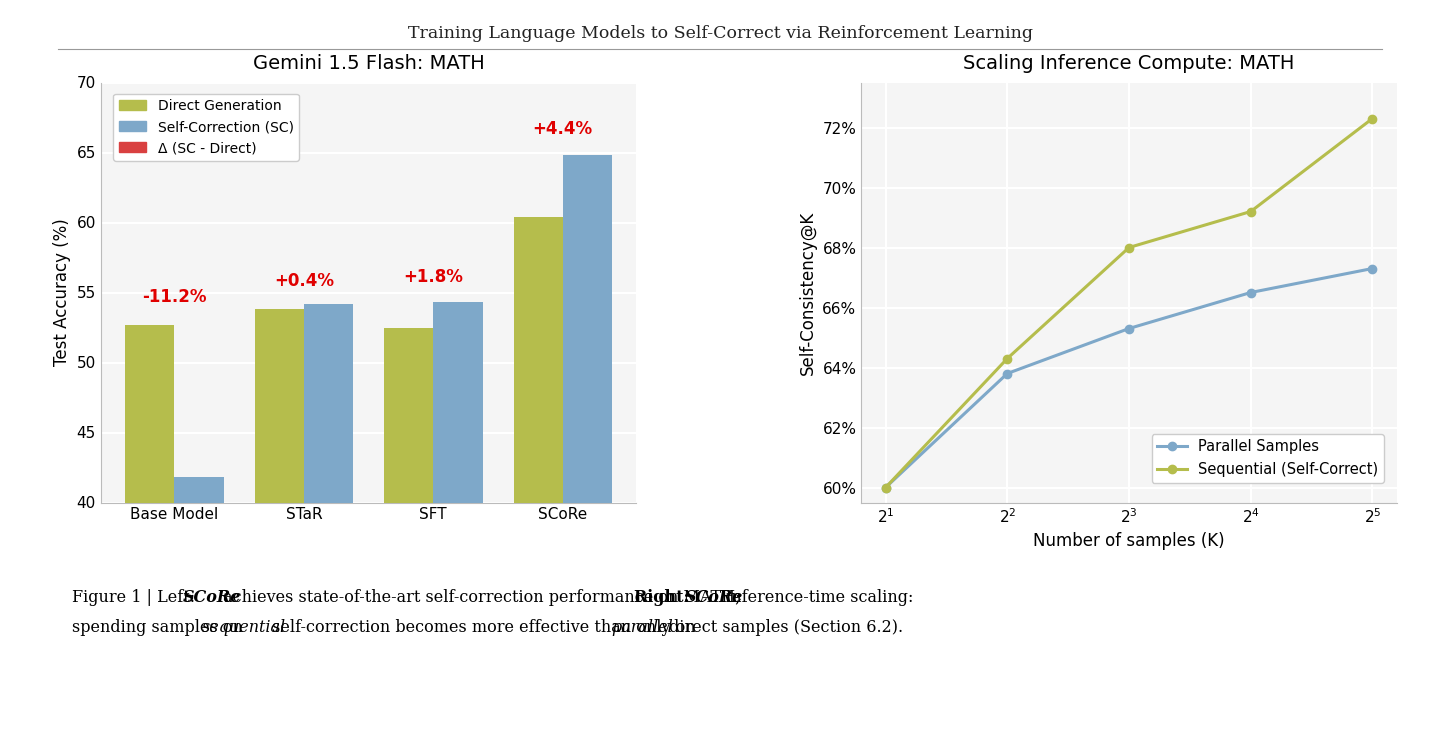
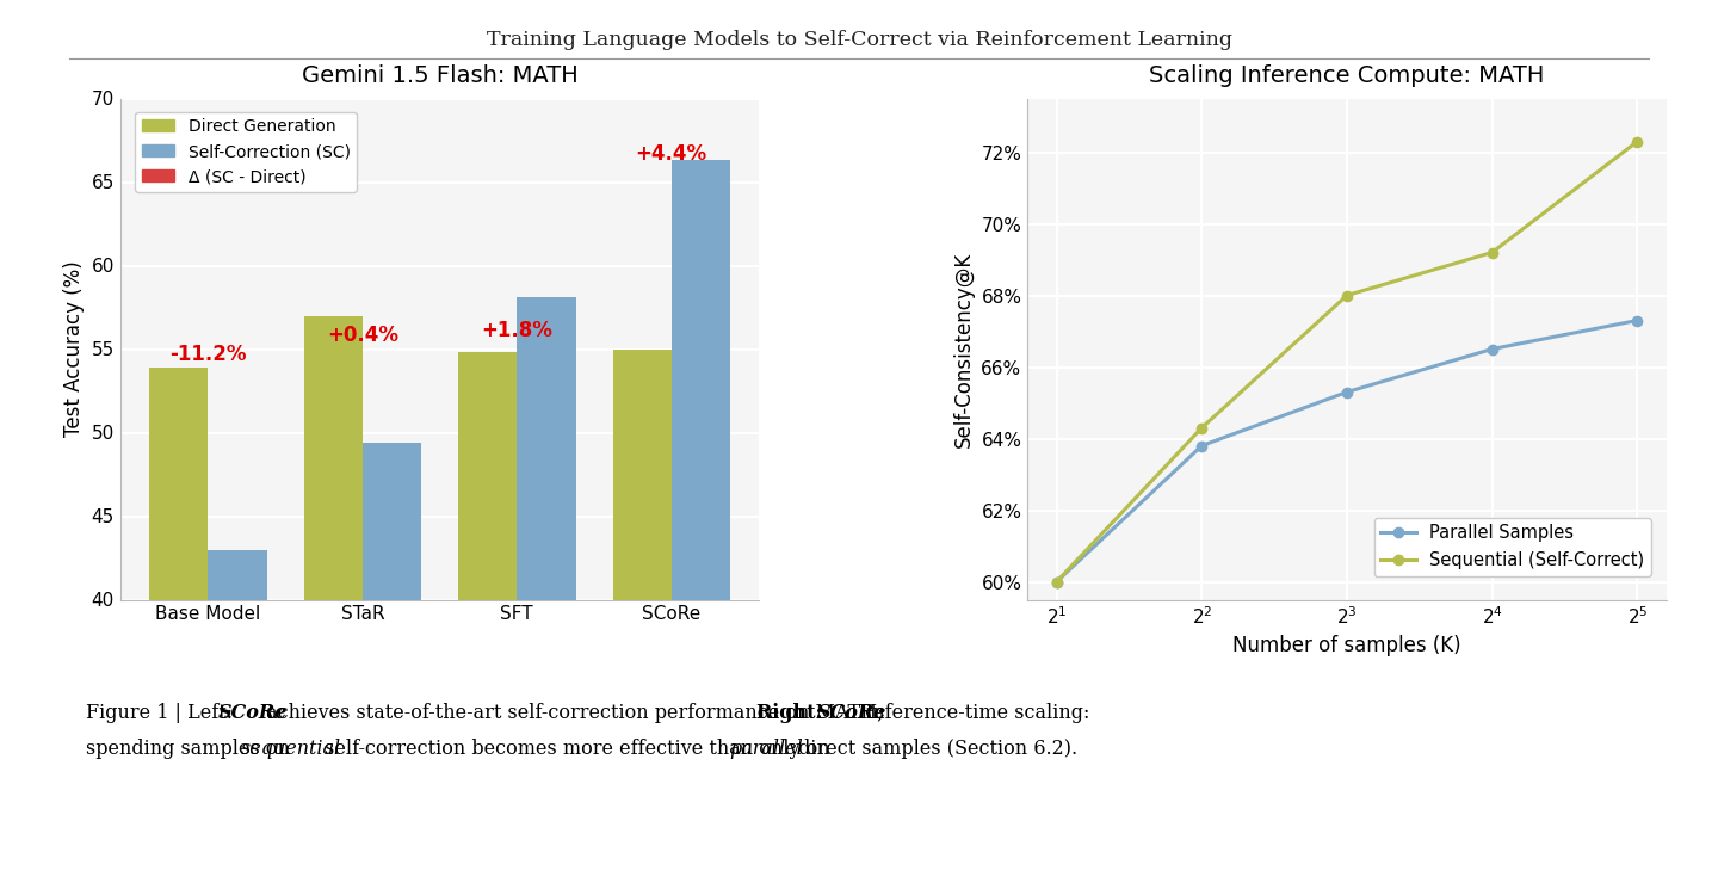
Gemini 1.5 Flash: MATH/Direct Generation/Base Model: 52.7 -> 53.9
Gemini 1.5 Flash: MATH/Self-Correction (SC)/Base Model: 41.8 -> 43.0
Gemini 1.5 Flash: MATH/Direct Generation/STaR: 53.8 -> 57.0
Gemini 1.5 Flash: MATH/Self-Correction (SC)/STaR: 54.2 -> 49.4
Gemini 1.5 Flash: MATH/Direct Generation/SFT: 52.5 -> 54.8
Gemini 1.5 Flash: MATH/Self-Correction (SC)/SFT: 54.3 -> 58.1
Gemini 1.5 Flash: MATH/Direct Generation/SCoRe: 60.4 -> 55.0
Gemini 1.5 Flash: MATH/Self-Correction (SC)/SCoRe: 64.8 -> 66.3
